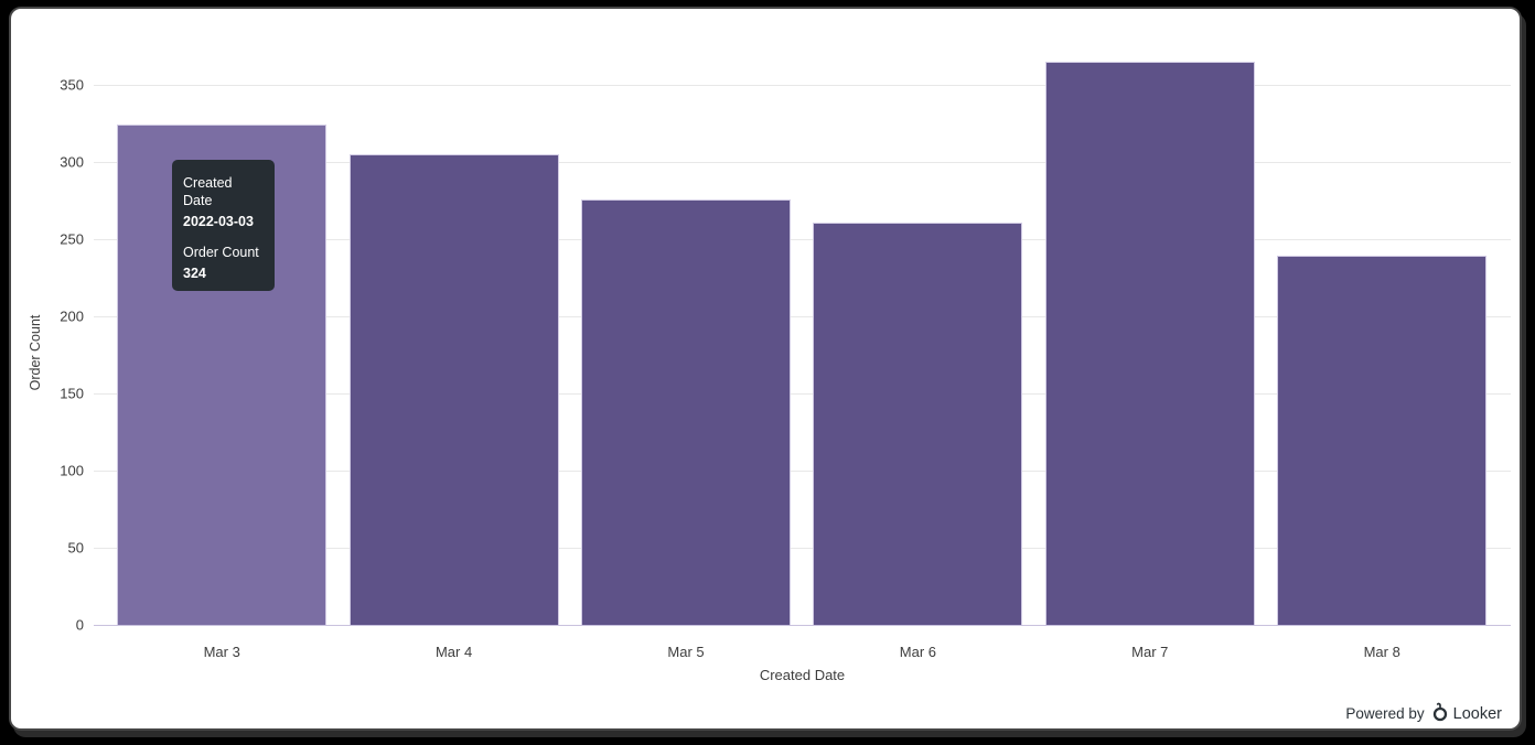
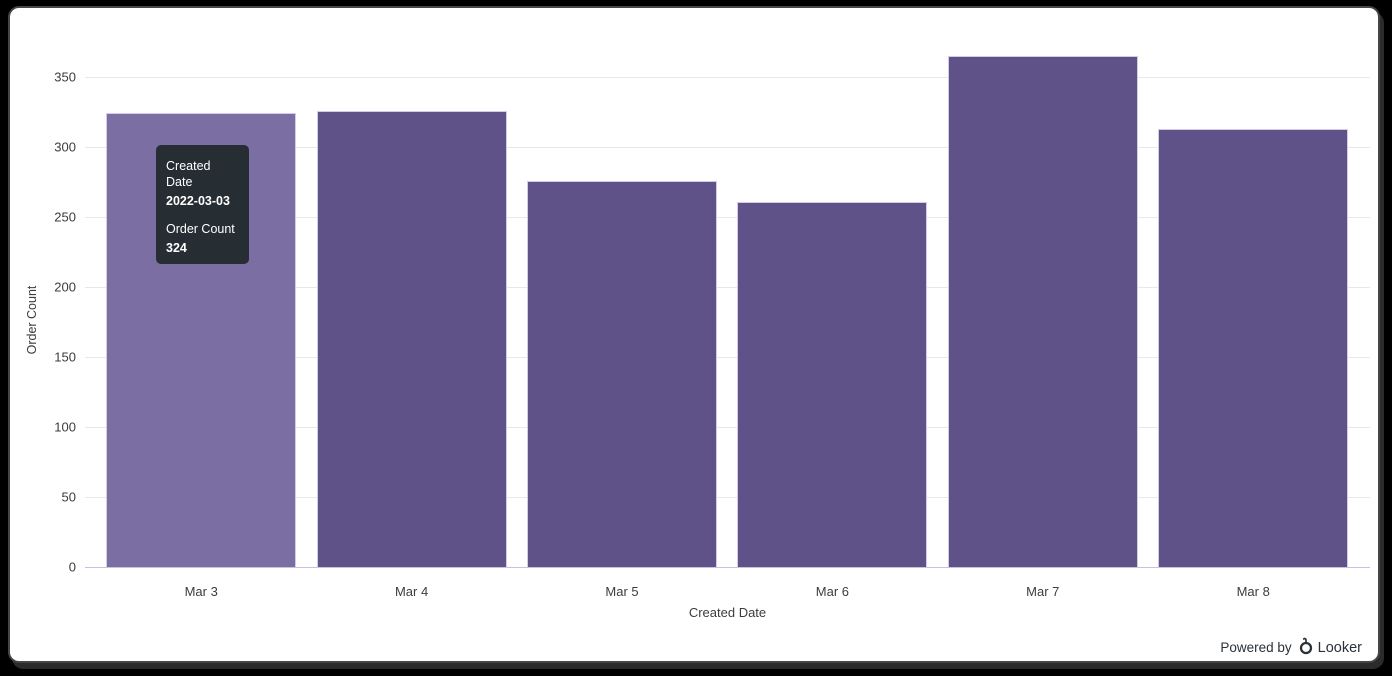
Mar 4: 305 -> 326
Mar 8: 239 -> 313
